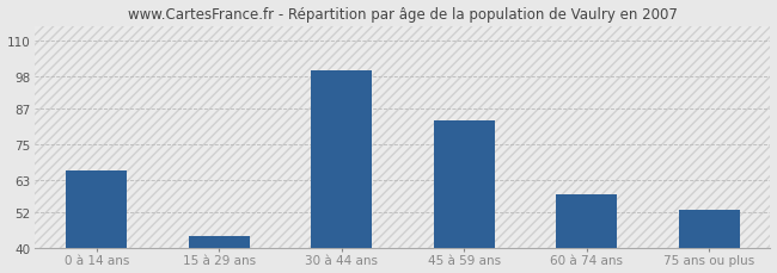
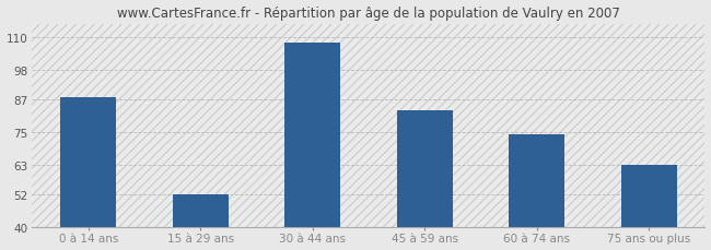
0 à 14 ans: 66 -> 88
15 à 29 ans: 44 -> 52
30 à 44 ans: 100 -> 108
60 à 74 ans: 58 -> 74
75 ans ou plus: 53 -> 63
